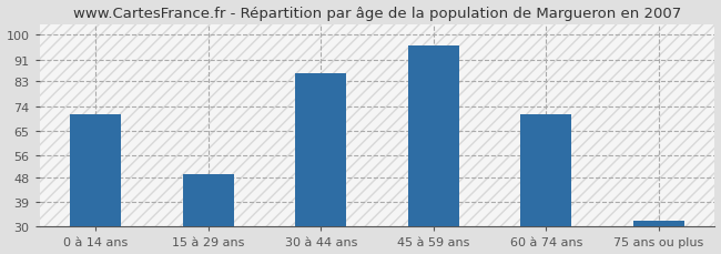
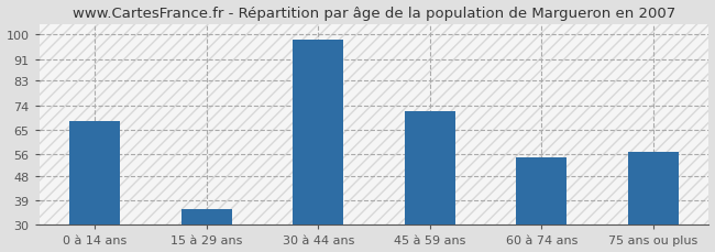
0 à 14 ans: 71 -> 68
15 à 29 ans: 49 -> 36
30 à 44 ans: 86 -> 98
45 à 59 ans: 96 -> 72
60 à 74 ans: 71 -> 55
75 ans ou plus: 32 -> 57
